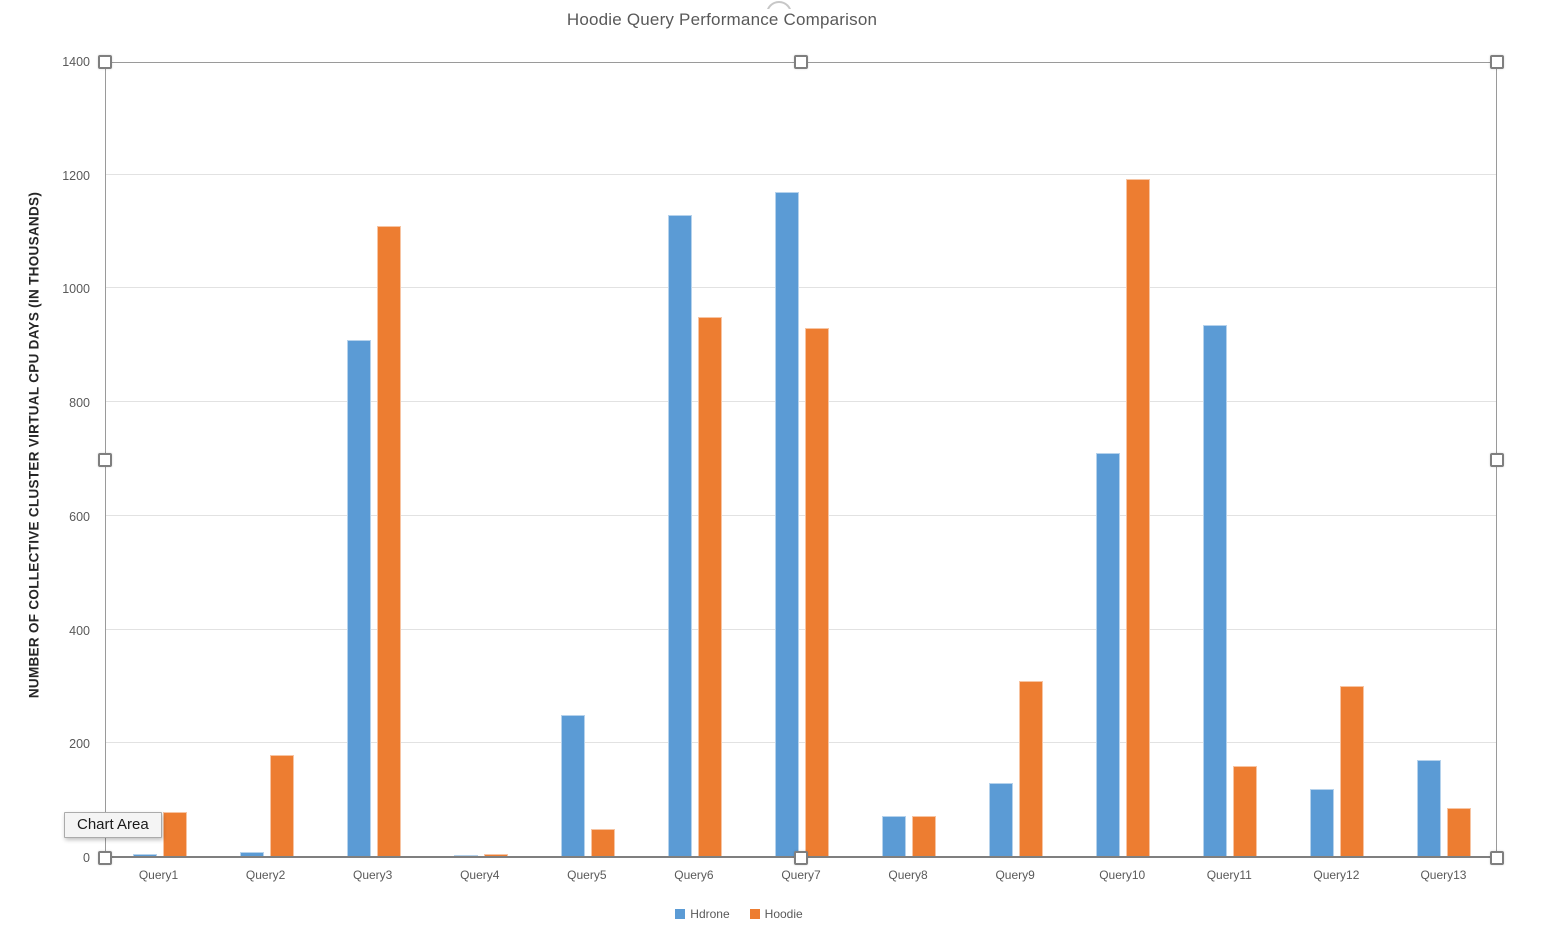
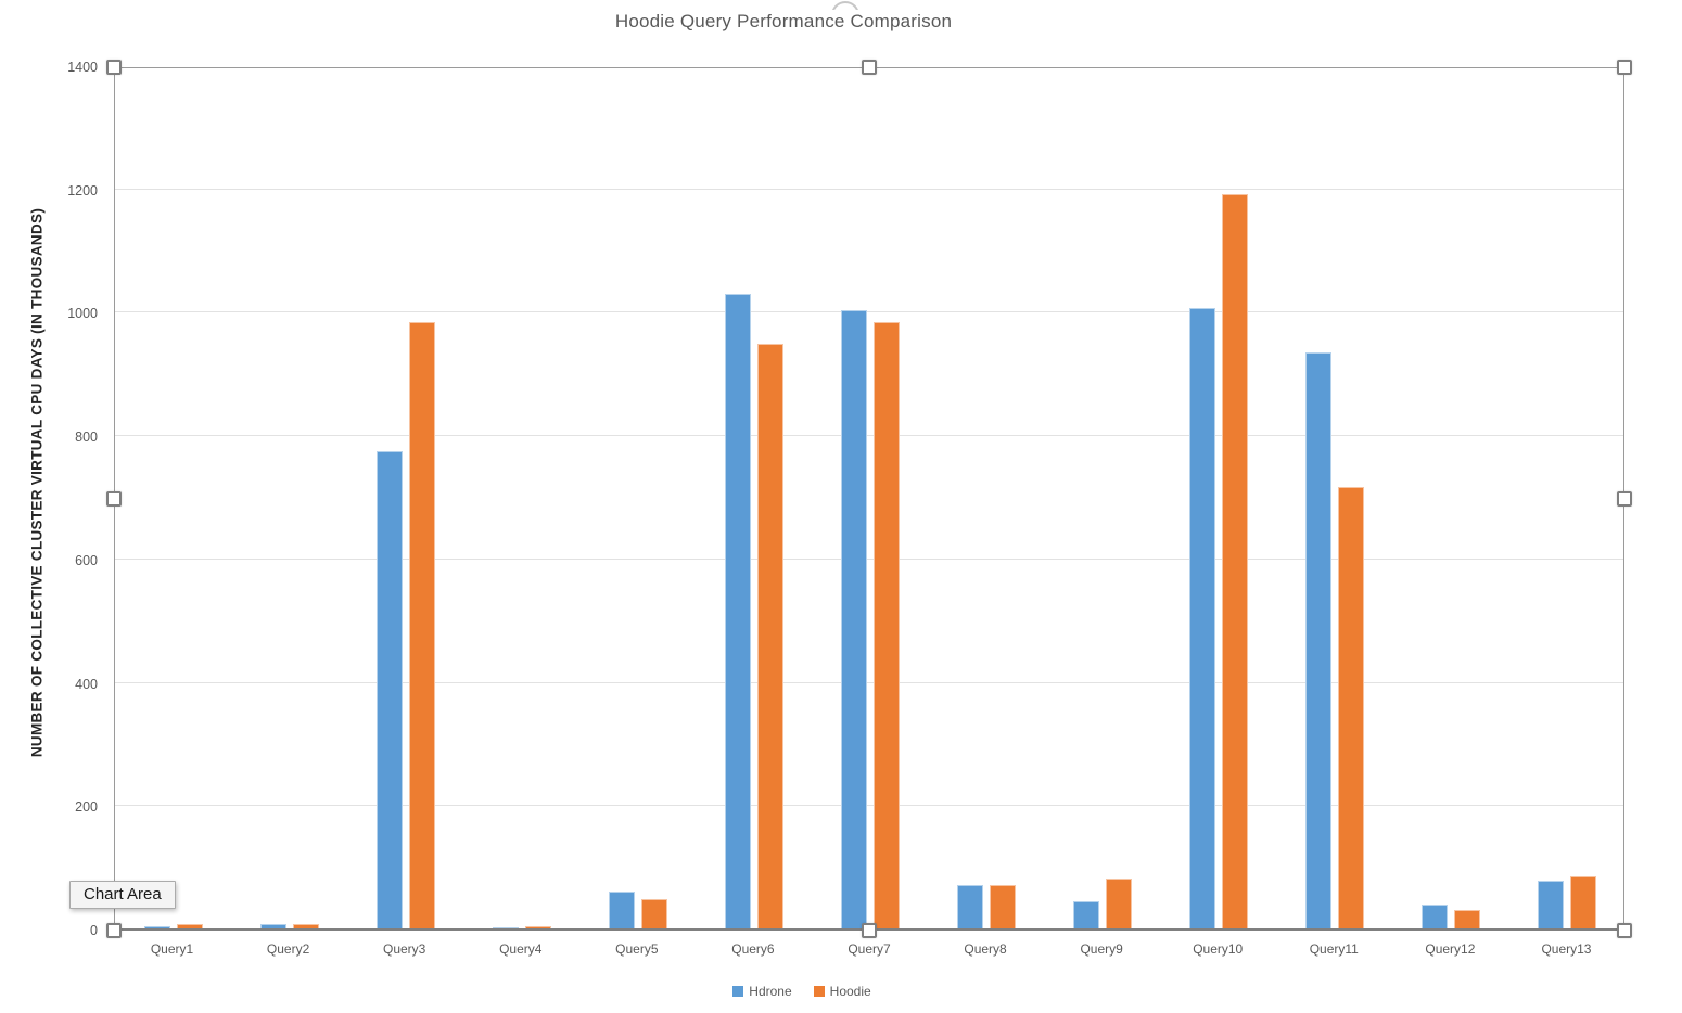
Hoodie/Query1: 80 -> 10
Hoodie/Query2: 180 -> 10
Hdrone/Query3: 910 -> 780
Hoodie/Query3: 1110 -> 980
Hdrone/Query5: 250 -> 60
Hdrone/Query6: 1130 -> 1030
Hdrone/Query7: 1170 -> 1000
Hoodie/Query7: 930 -> 980
Hdrone/Query9: 130 -> 50
Hoodie/Query9: 310 -> 80
Hdrone/Query10: 710 -> 1010
Hoodie/Query11: 160 -> 720
Hdrone/Query12: 120 -> 40
Hoodie/Query12: 300 -> 30
Hdrone/Query13: 170 -> 80
